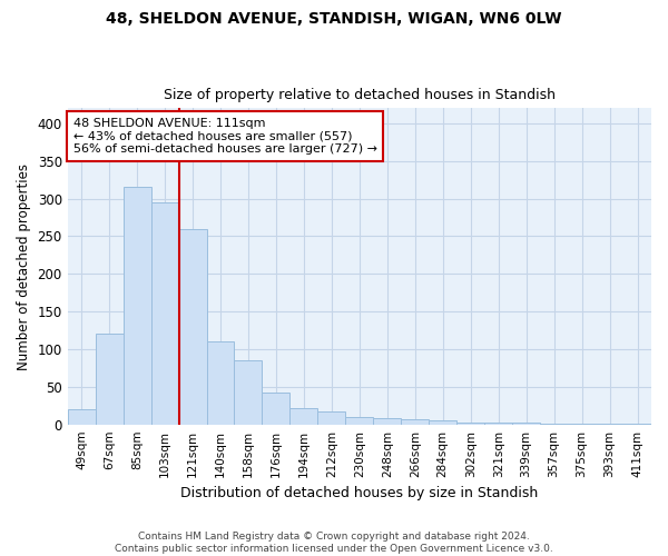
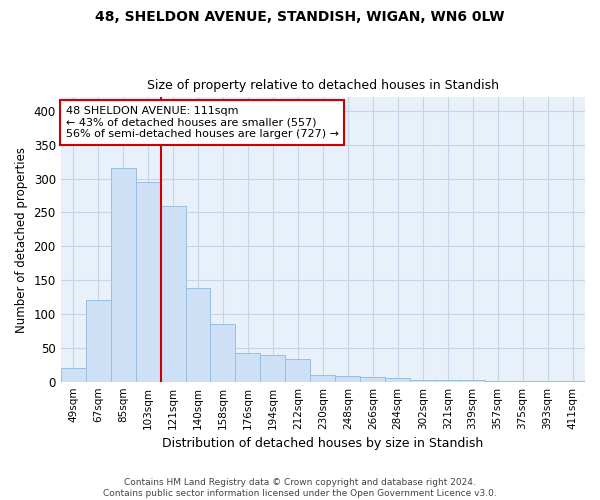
140sqm: 110 -> 138
194sqm: 21 -> 40
212sqm: 17 -> 34
